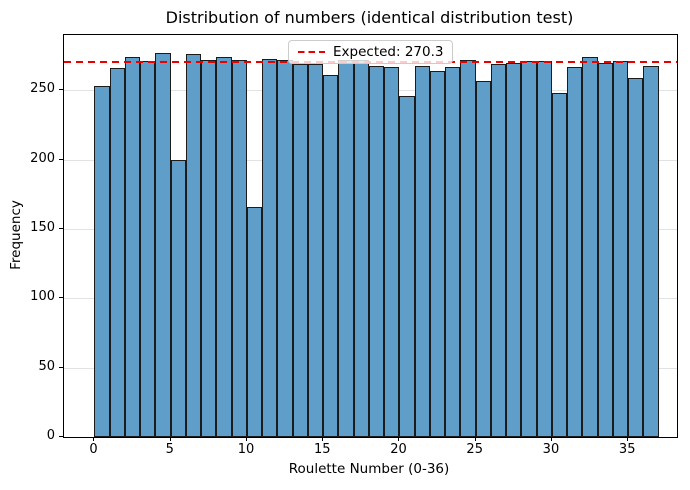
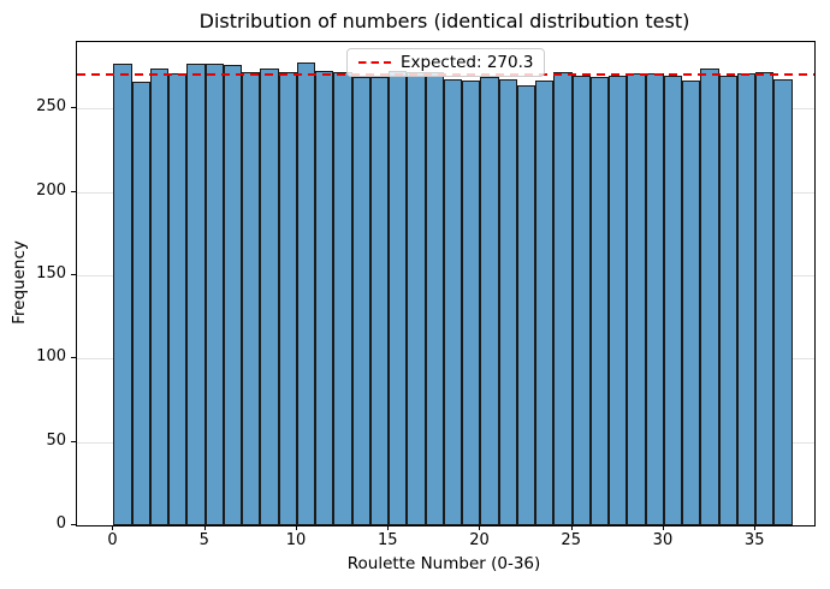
0: 253 -> 277
5: 200 -> 277
10: 166 -> 278
15: 261 -> 273
20: 246 -> 269
25: 257 -> 270
30: 248 -> 270
35: 259 -> 272
